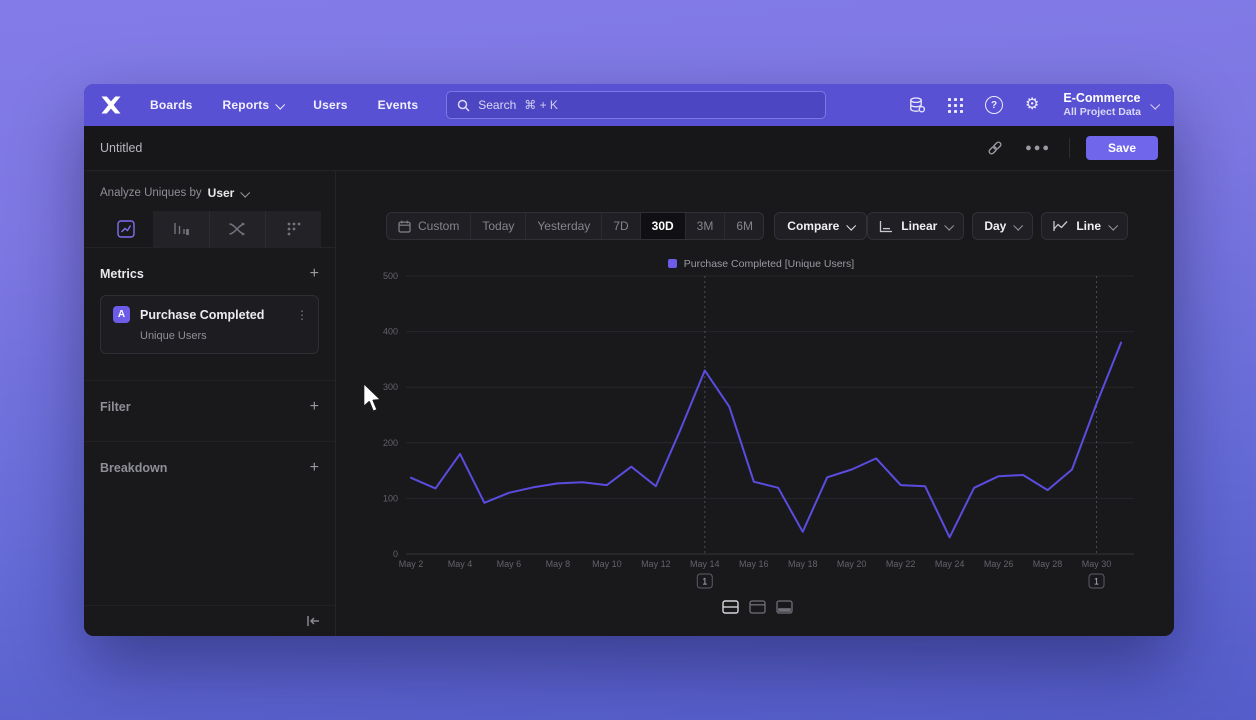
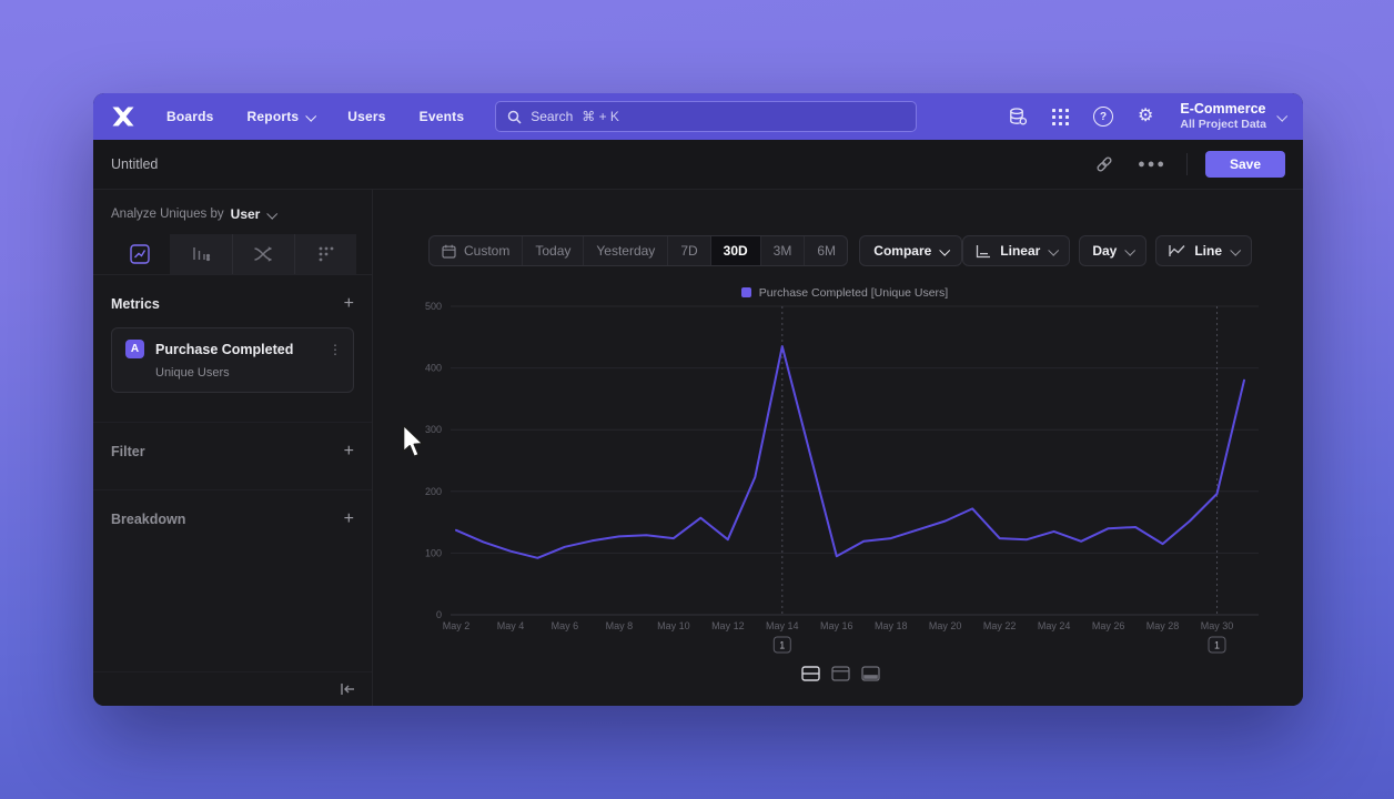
May 4: 180 -> 100
May 14: 330 -> 440
May 16: 130 -> 100
May 18: 40 -> 120
May 24: 30 -> 140
May 30: 270 -> 200
